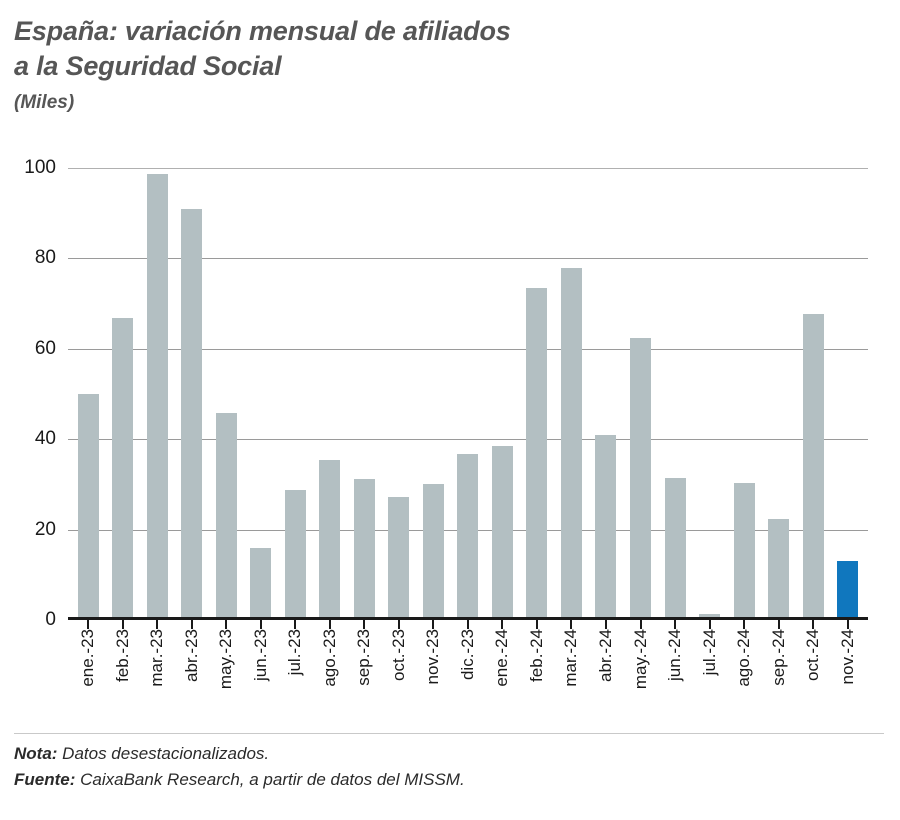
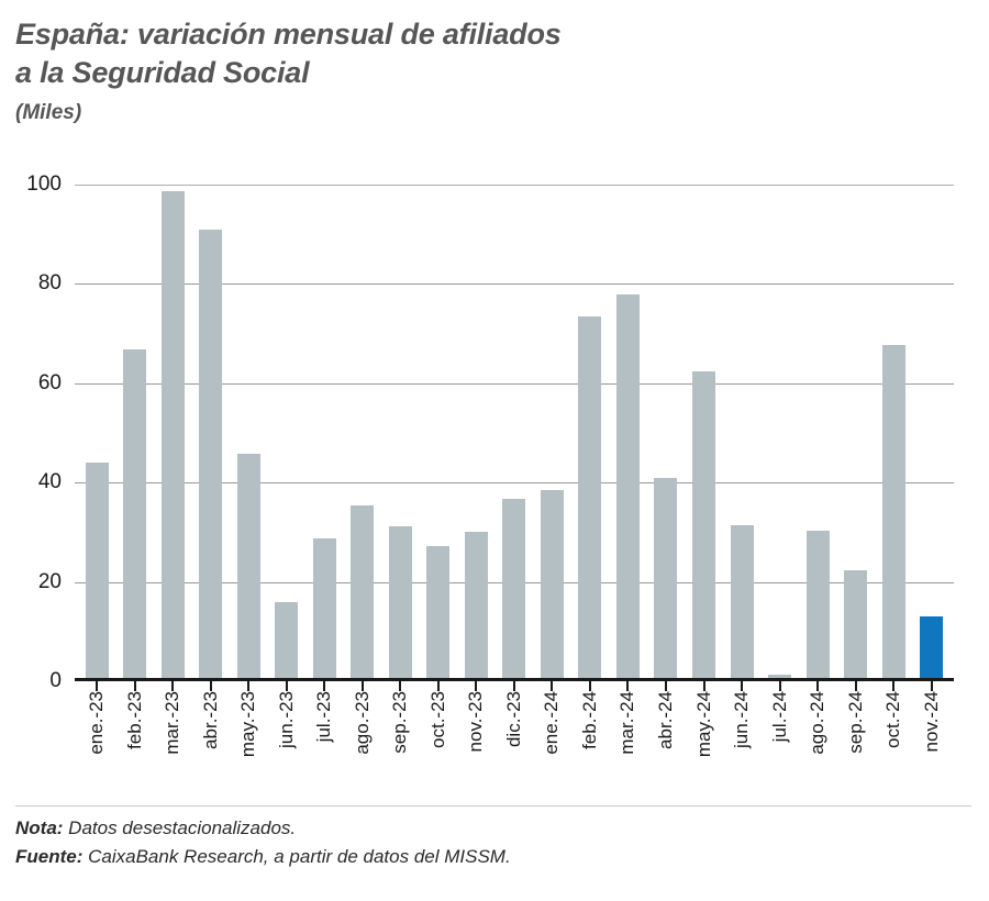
ene.-23: 50 -> 44
